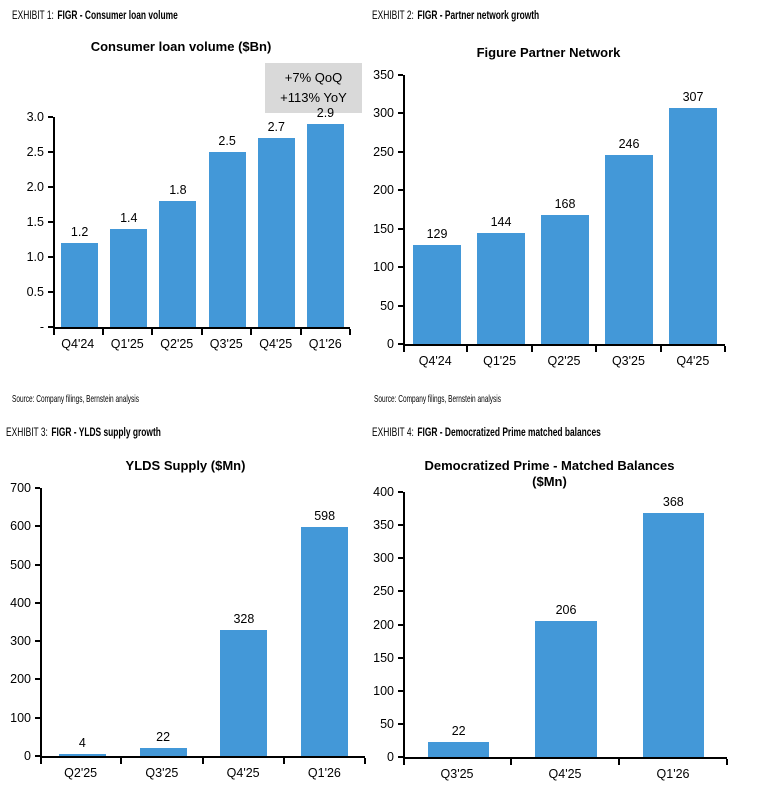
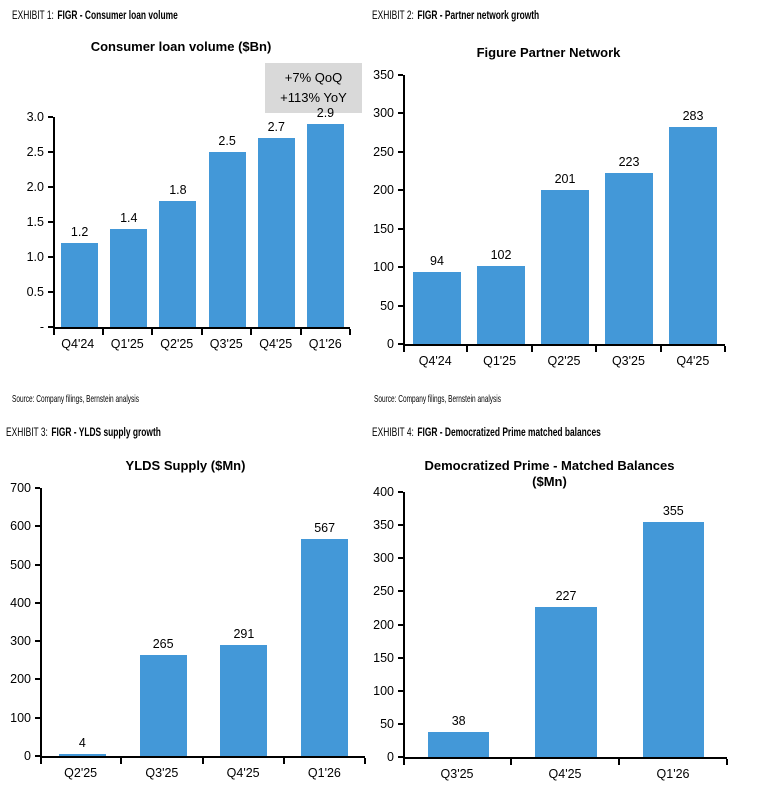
Figure Partner Network/Q4'24: 129 -> 94
Figure Partner Network/Q1'25: 144 -> 102
Figure Partner Network/Q2'25: 168 -> 201
Figure Partner Network/Q3'25: 246 -> 223
Figure Partner Network/Q4'25: 307 -> 283
YLDS Supply ($Mn)/Q3'25: 22 -> 265
YLDS Supply ($Mn)/Q4'25: 328 -> 291
YLDS Supply ($Mn)/Q1'26: 598 -> 567
Democratized Prime - Matched Balances ($Mn)/Q3'25: 22 -> 38
Democratized Prime - Matched Balances ($Mn)/Q4'25: 206 -> 227
Democratized Prime - Matched Balances ($Mn)/Q1'26: 368 -> 355
